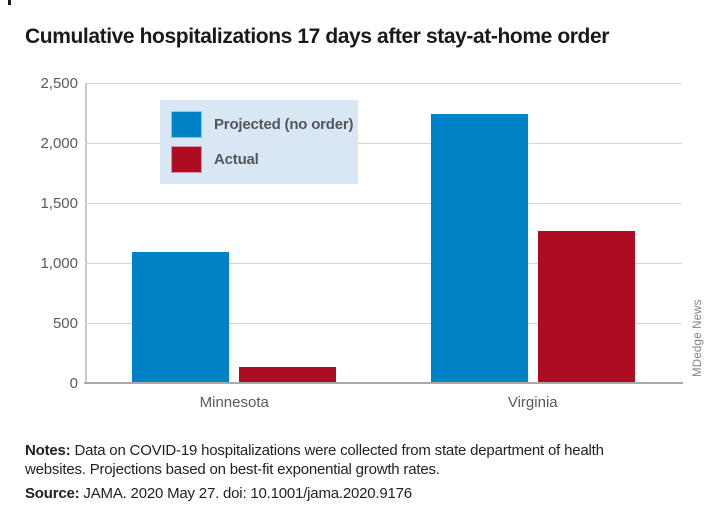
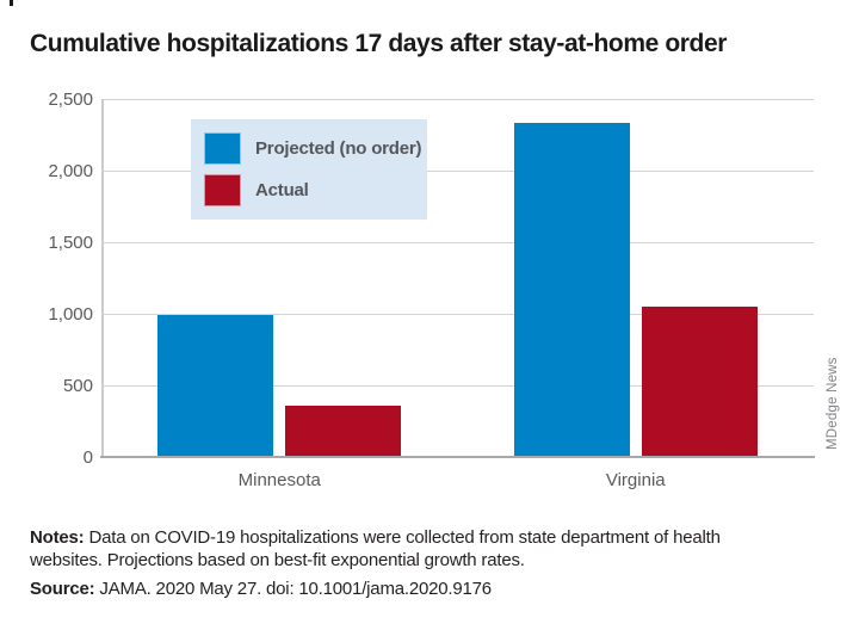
Projected (no order)/Minnesota: 1090 -> 990
Actual/Minnesota: 130 -> 360
Projected (no order)/Virginia: 2240 -> 2340
Actual/Virginia: 1270 -> 1050
